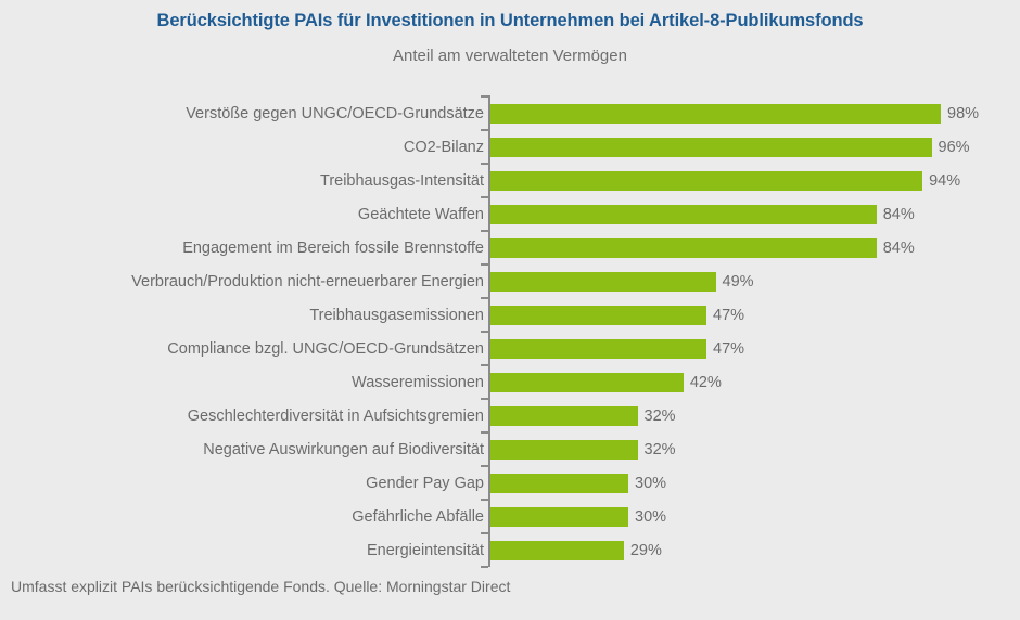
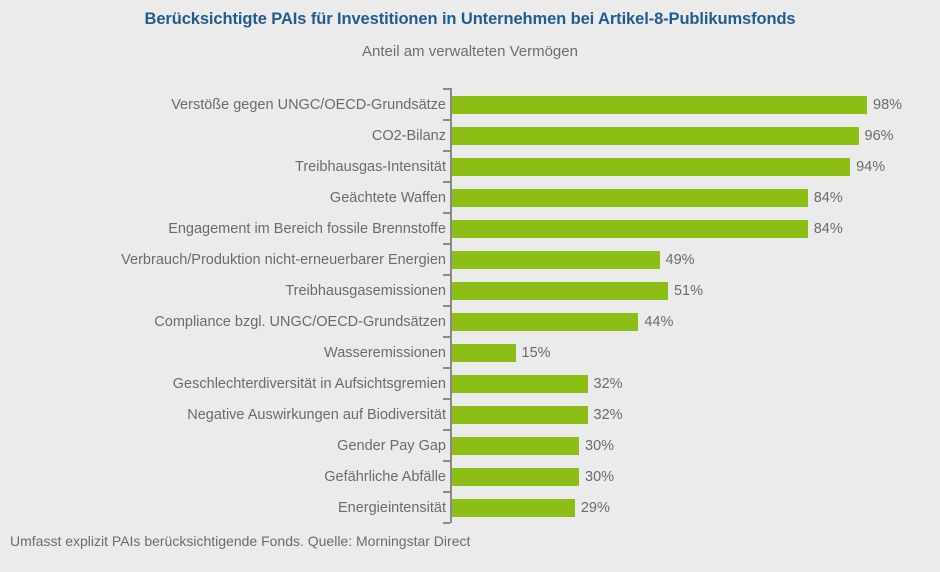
Treibhausgasemissionen: 47% -> 51%
Compliance bzgl. UNGC/OECD-Grundsätzen: 47% -> 44%
Wasseremissionen: 42% -> 15%
